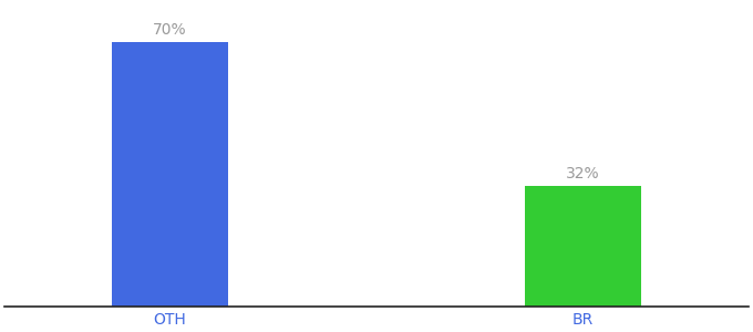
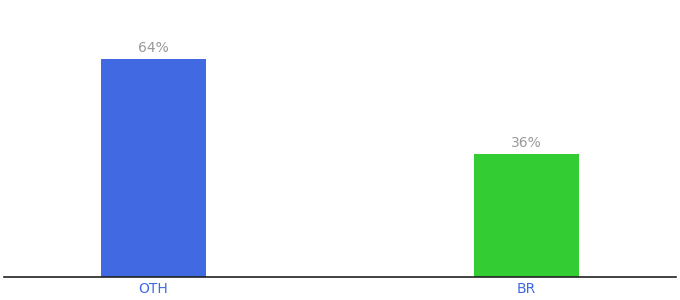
OTH: 70% -> 64%
BR: 32% -> 36%
